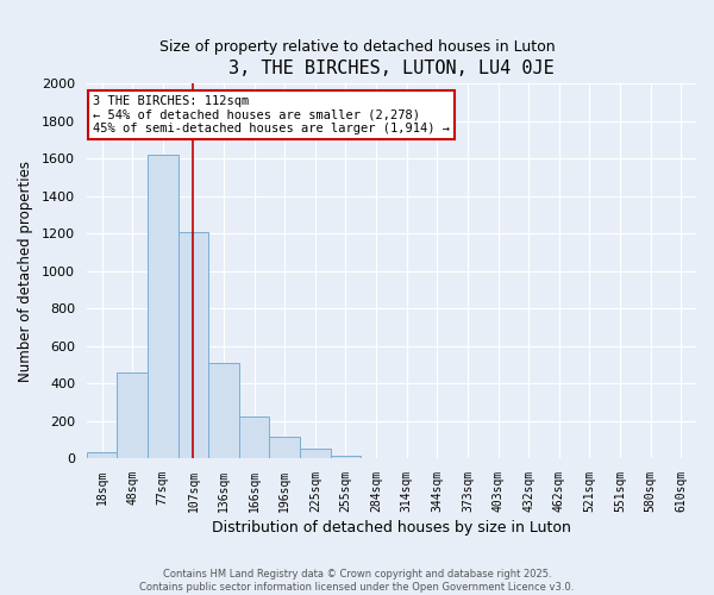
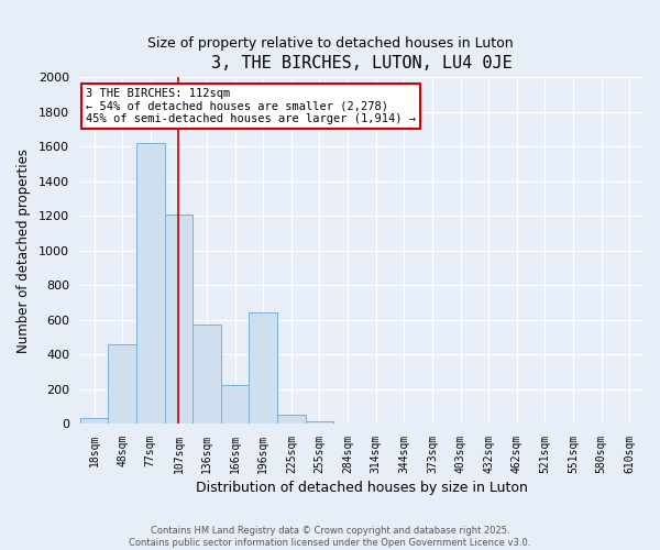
136sqm: 510 -> 570
196sqm: 120 -> 640
